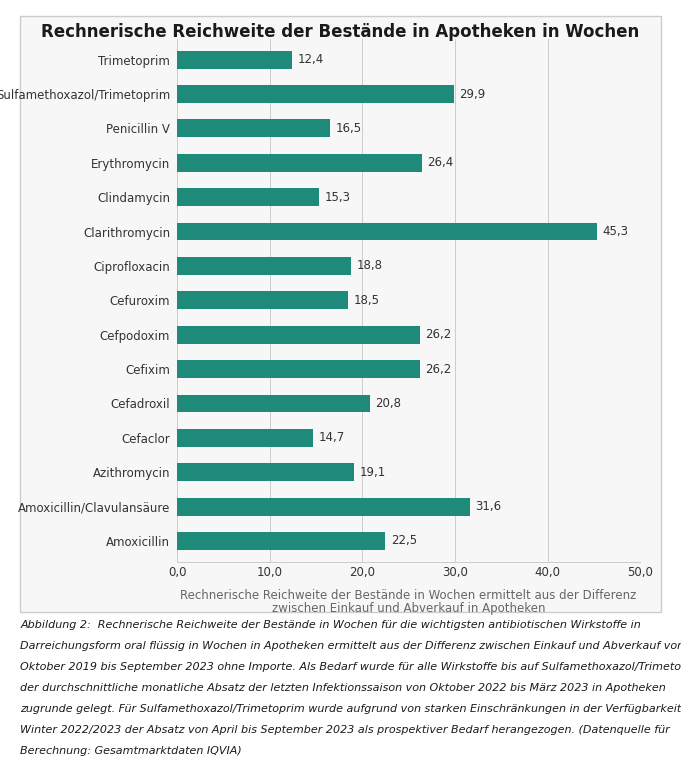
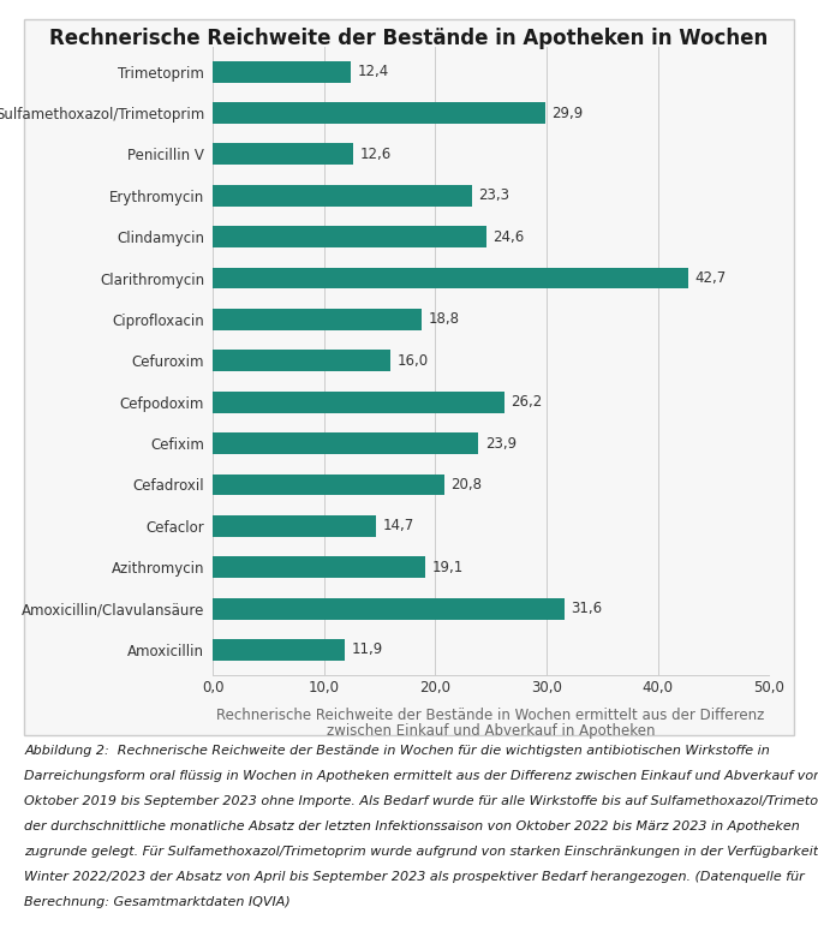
Penicillin V: 16,5 -> 12,6
Erythromycin: 26,4 -> 23,3
Clindamycin: 15,3 -> 24,6
Clarithromycin: 45,3 -> 42,7
Cefuroxim: 18,5 -> 16,0
Cefixim: 26,2 -> 23,9
Amoxicillin: 22,5 -> 11,9
